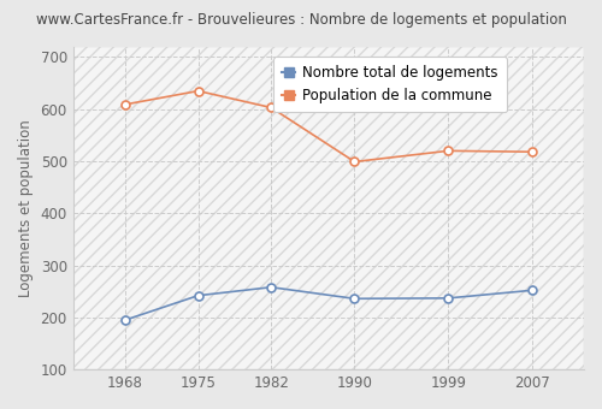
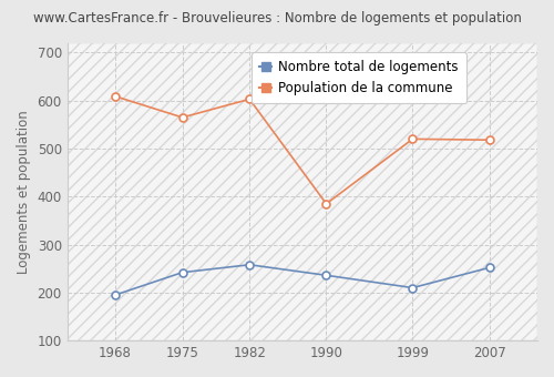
Population de la commune/1975: 635 -> 565
Population de la commune/1990: 499 -> 385
Nombre total de logements/1999: 237 -> 210
